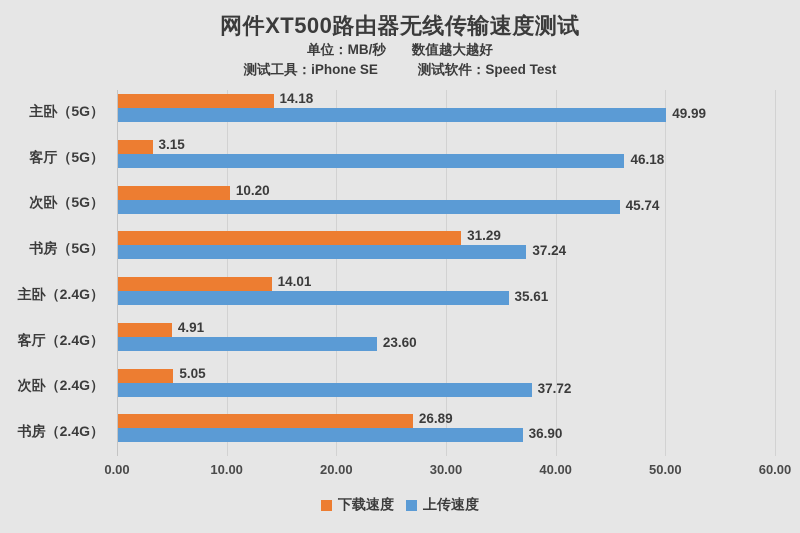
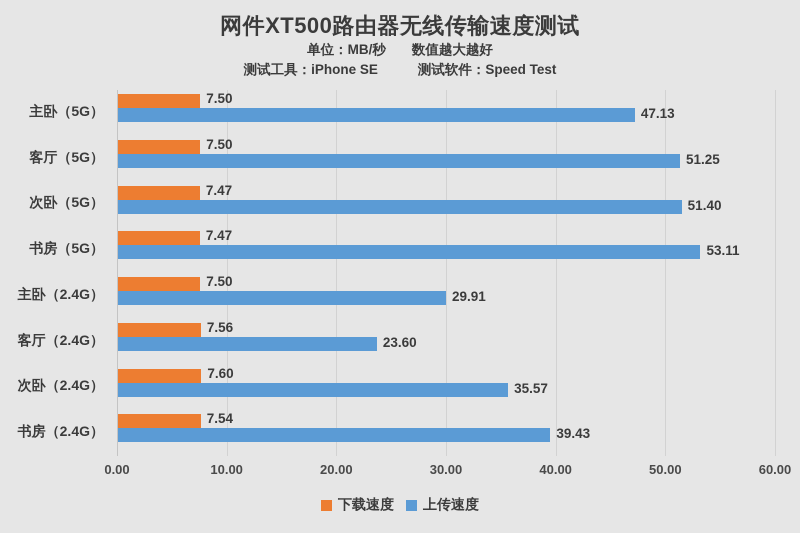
下载速度/主卧（5G）: 14.18 -> 7.50
上传速度/主卧（5G）: 49.99 -> 47.13
下载速度/客厅（5G）: 3.15 -> 7.50
上传速度/客厅（5G）: 46.18 -> 51.25
下载速度/次卧（5G）: 10.20 -> 7.47
上传速度/次卧（5G）: 45.74 -> 51.40
下载速度/书房（5G）: 31.29 -> 7.47
上传速度/书房（5G）: 37.24 -> 53.11
下载速度/主卧（2.4G）: 14.01 -> 7.50
上传速度/主卧（2.4G）: 35.61 -> 29.91
下载速度/客厅（2.4G）: 4.91 -> 7.56
下载速度/次卧（2.4G）: 5.05 -> 7.60
上传速度/次卧（2.4G）: 37.72 -> 35.57
下载速度/书房（2.4G）: 26.89 -> 7.54
上传速度/书房（2.4G）: 36.90 -> 39.43
